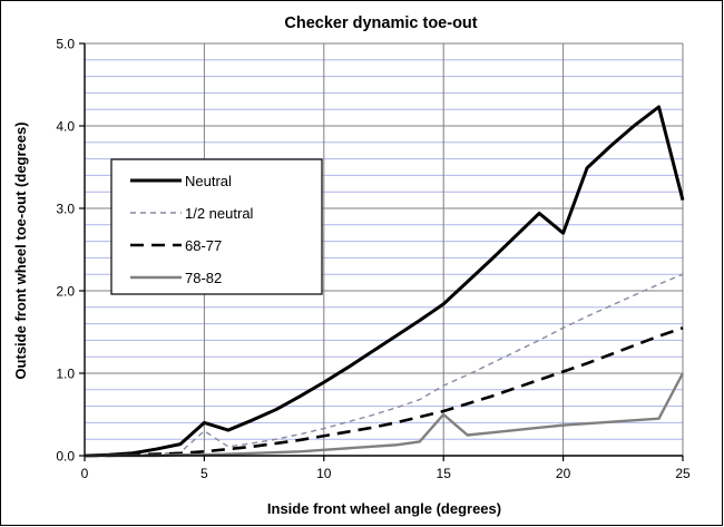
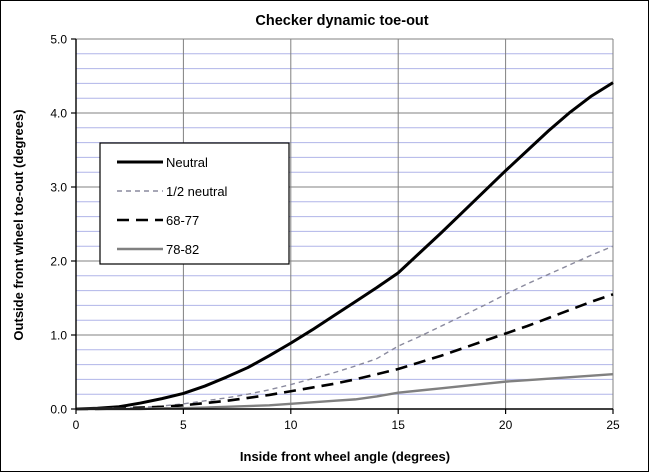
Neutral/5: 0.4 -> 0.2
1/2 neutral/5: 0.3 -> 0.1
78-82/15: 0.5 -> 0.2
Neutral/20: 2.7 -> 3.2
Neutral/25: 3.1 -> 4.4
78-82/25: 1.0 -> 0.5
